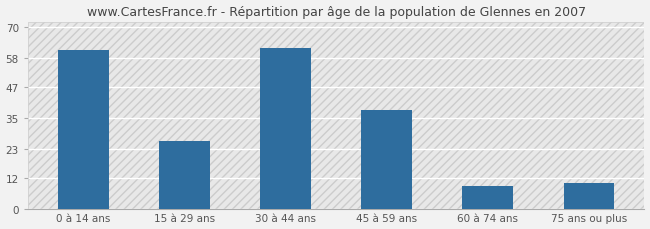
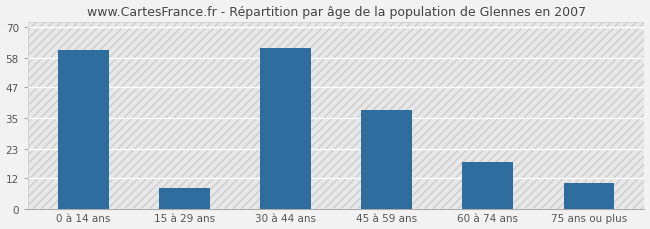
15 à 29 ans: 26 -> 8
60 à 74 ans: 9 -> 18
